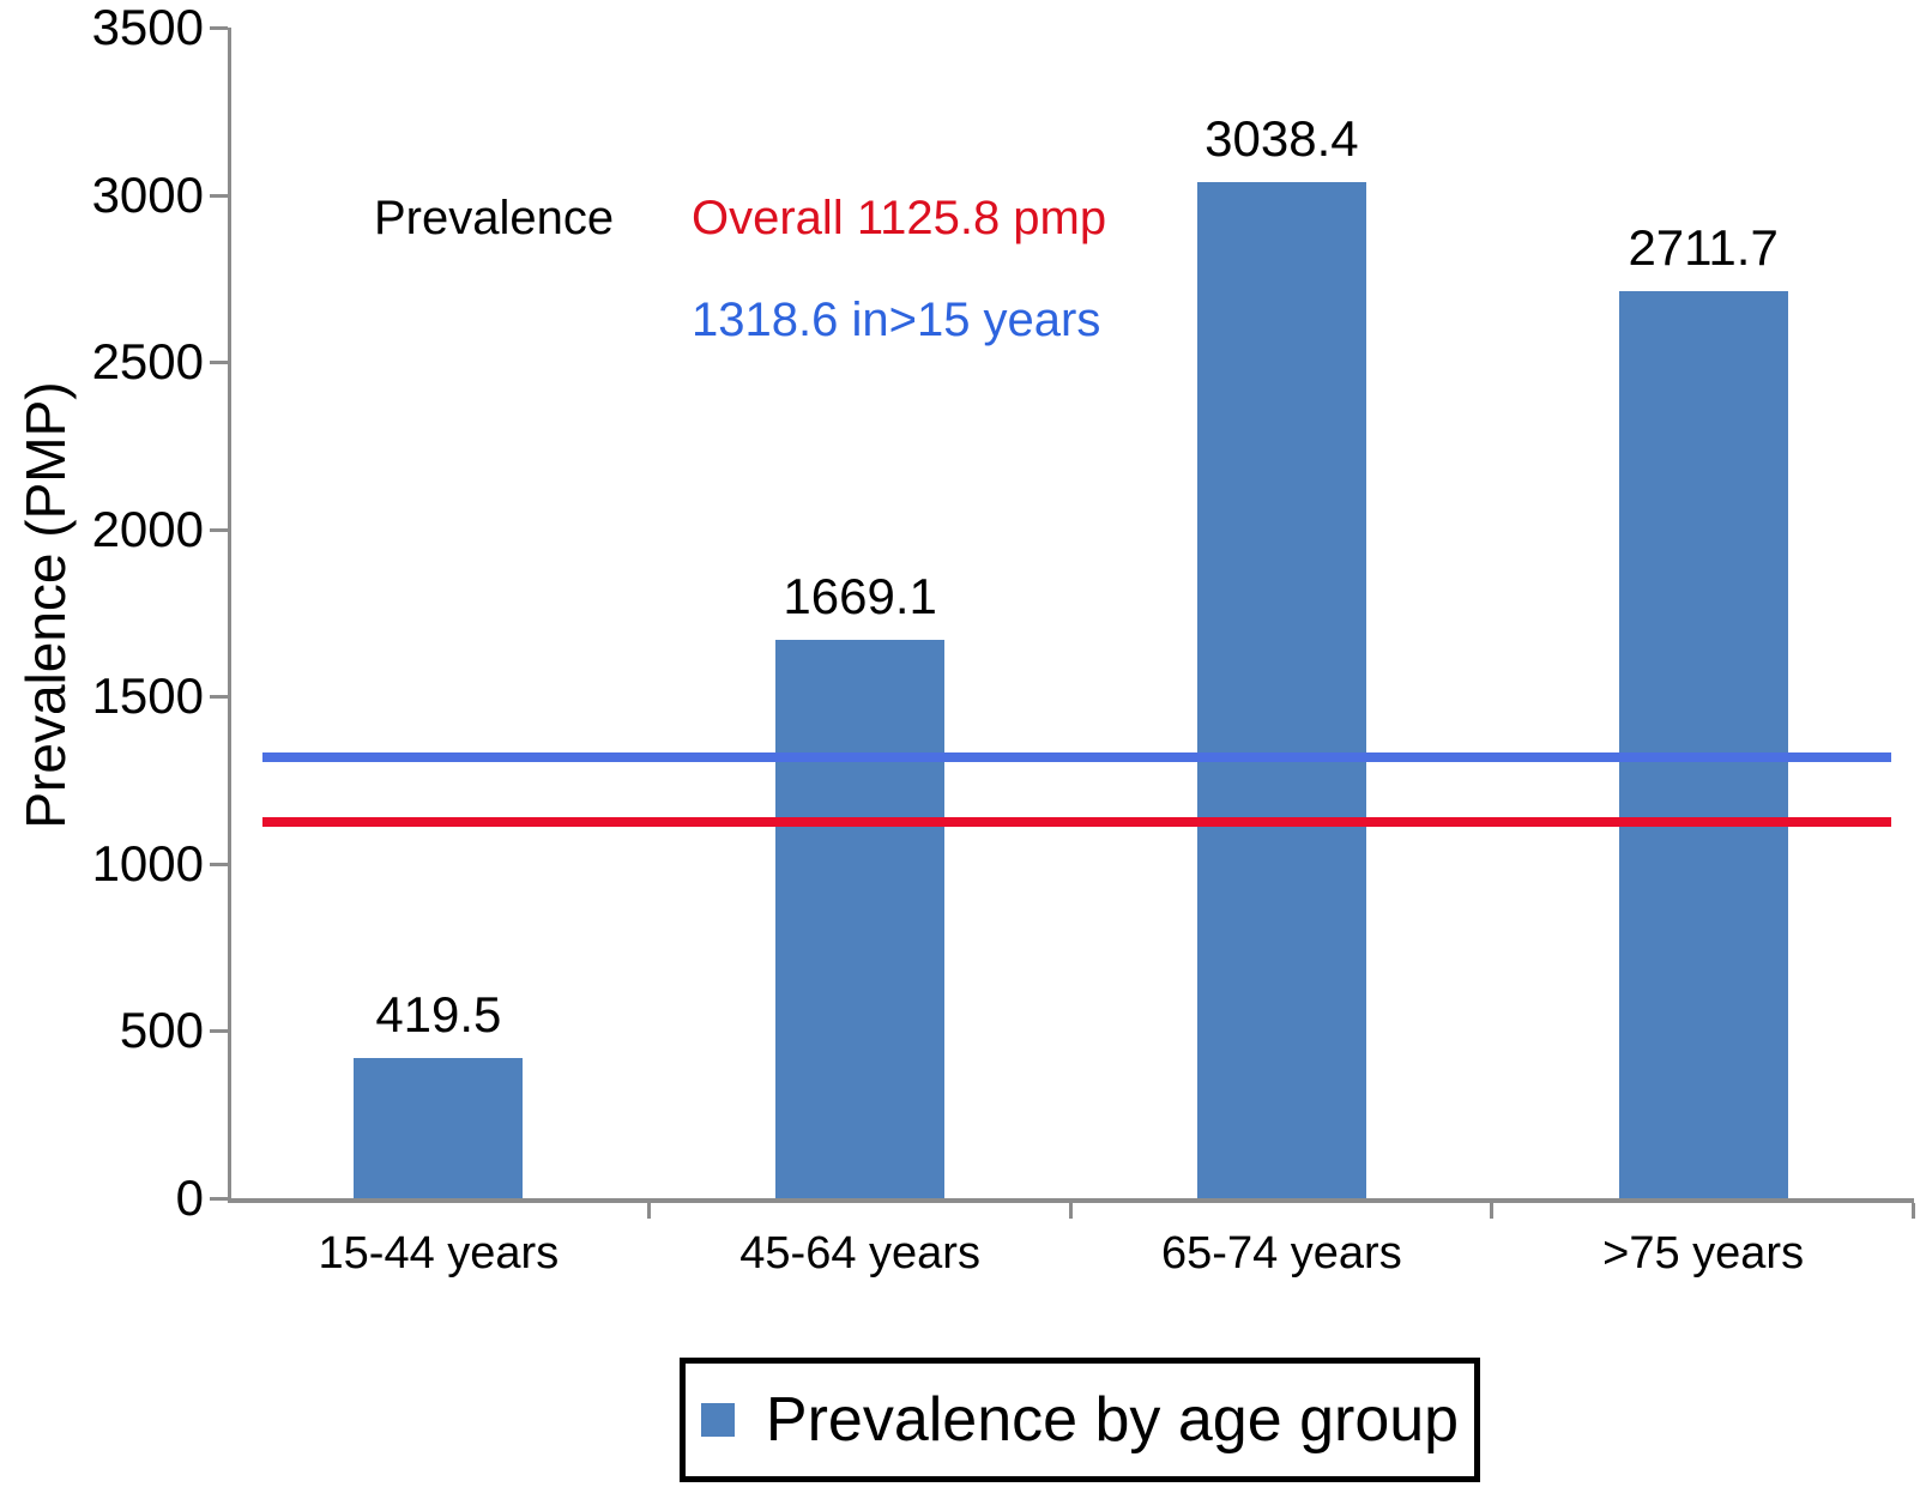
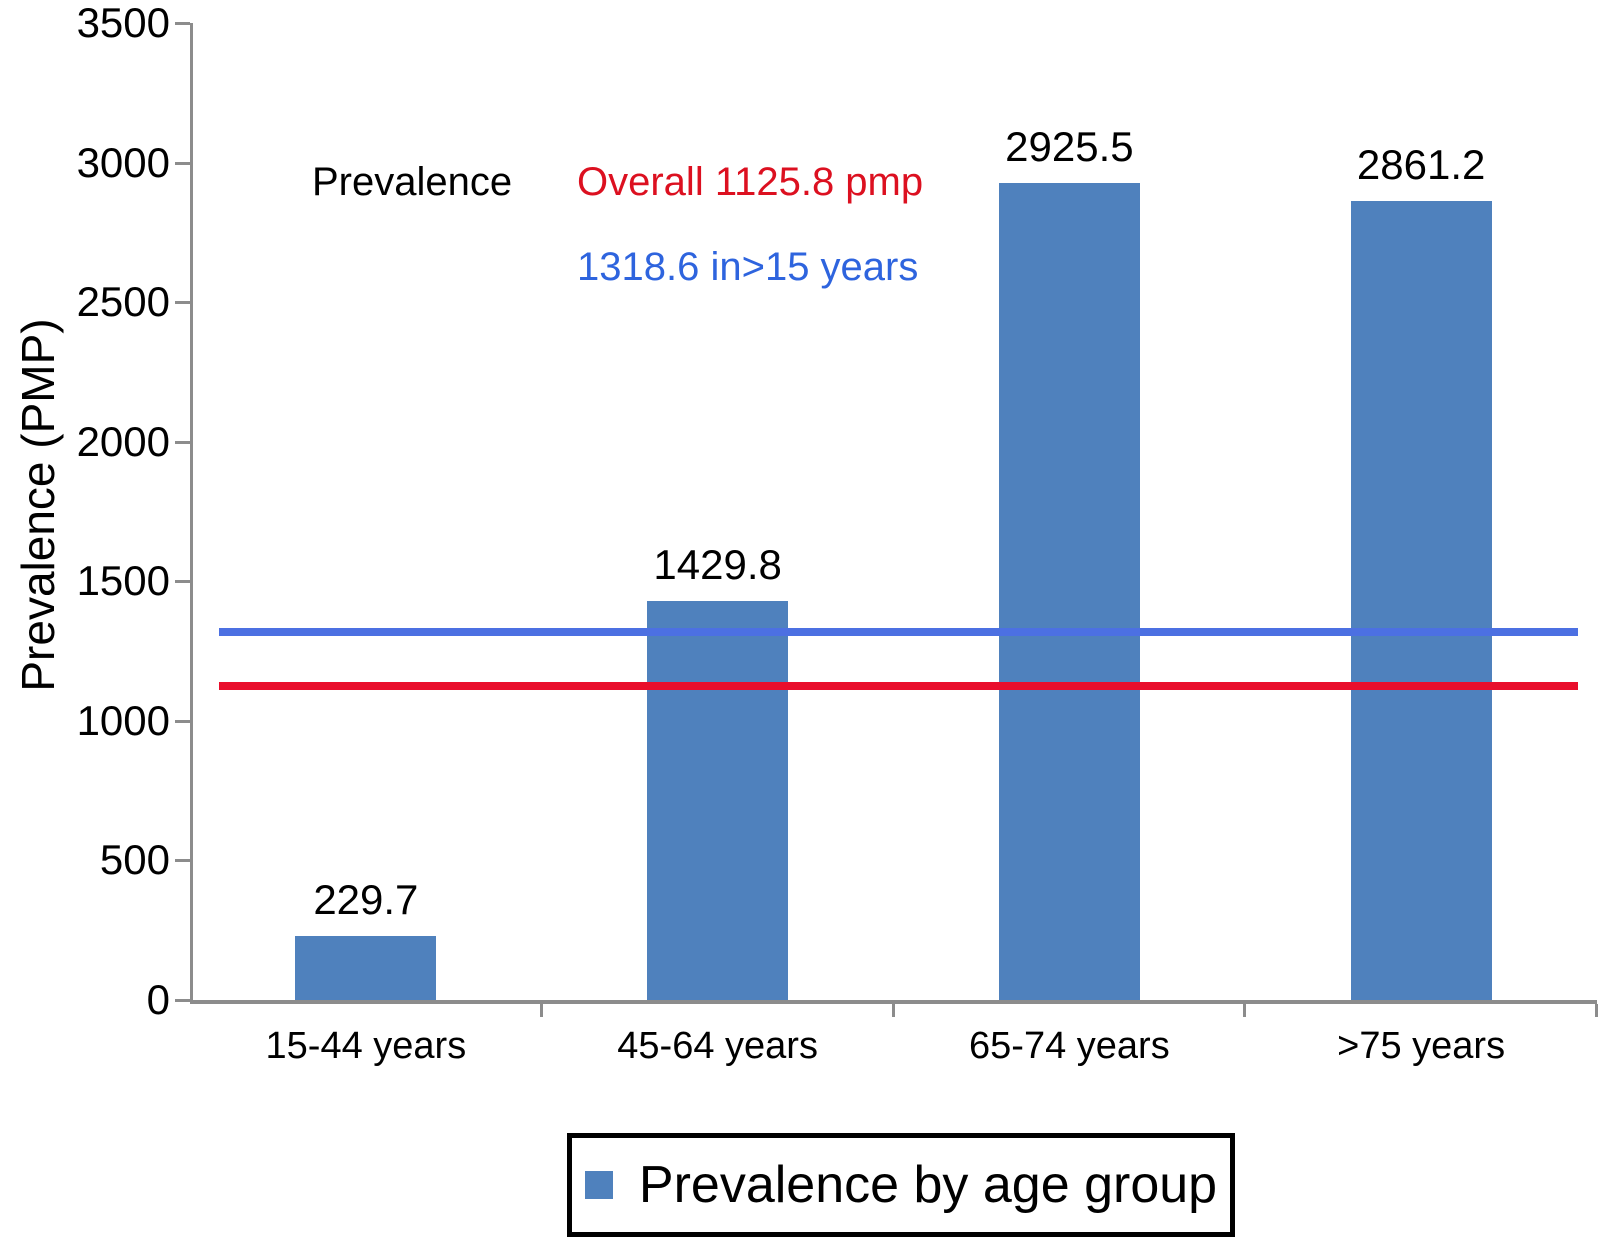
15-44 years: 419.5 -> 229.7
45-64 years: 1669.1 -> 1429.8
65-74 years: 3038.4 -> 2925.5
>75 years: 2711.7 -> 2861.2
